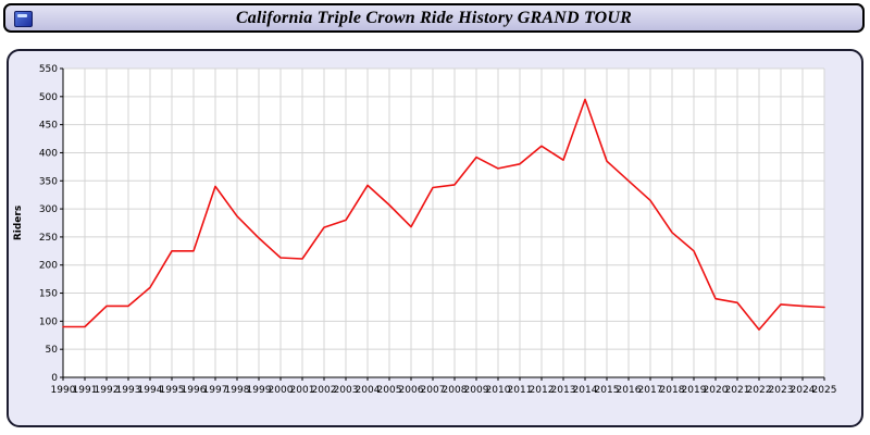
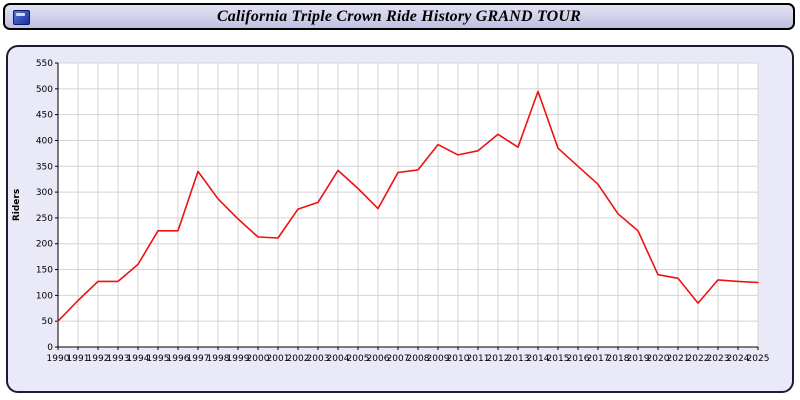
1990: 90 -> 50
